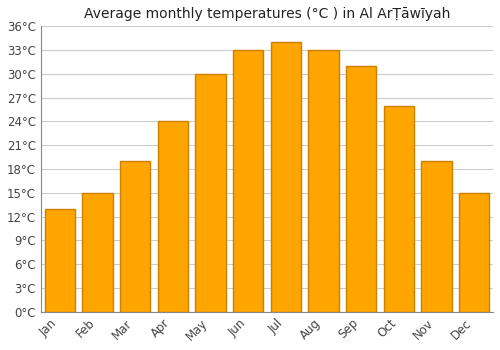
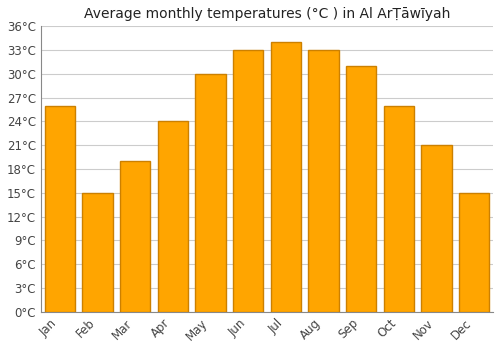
Jan: 13°C -> 26°C
Nov: 19°C -> 21°C
